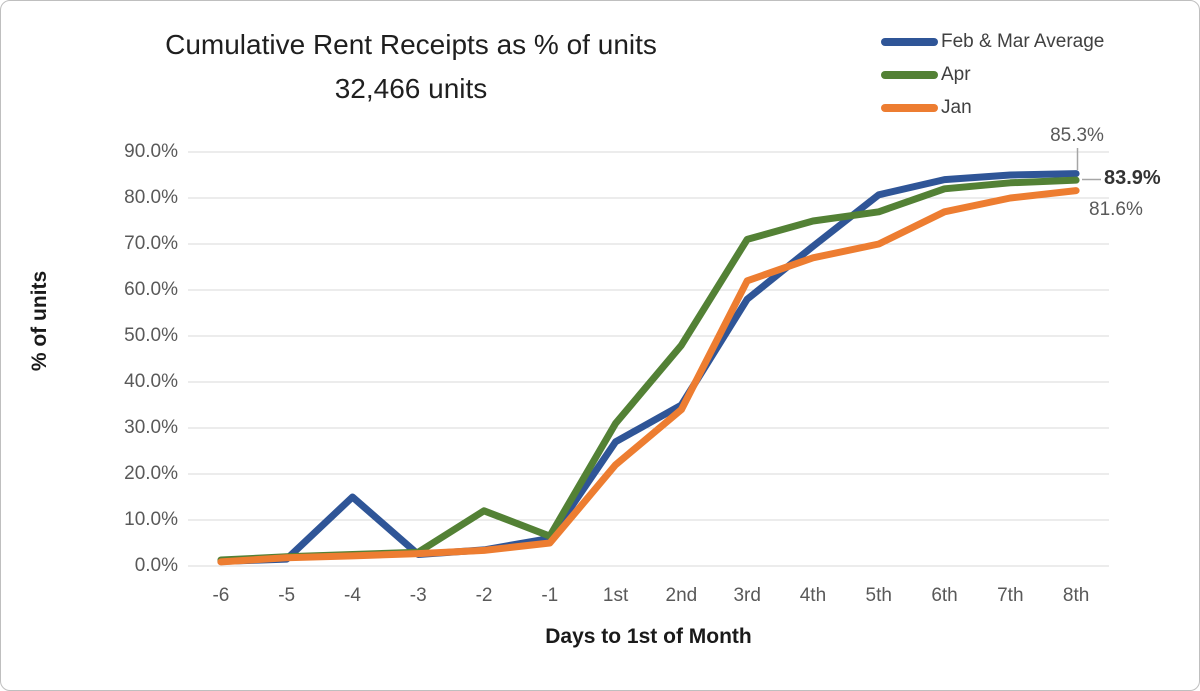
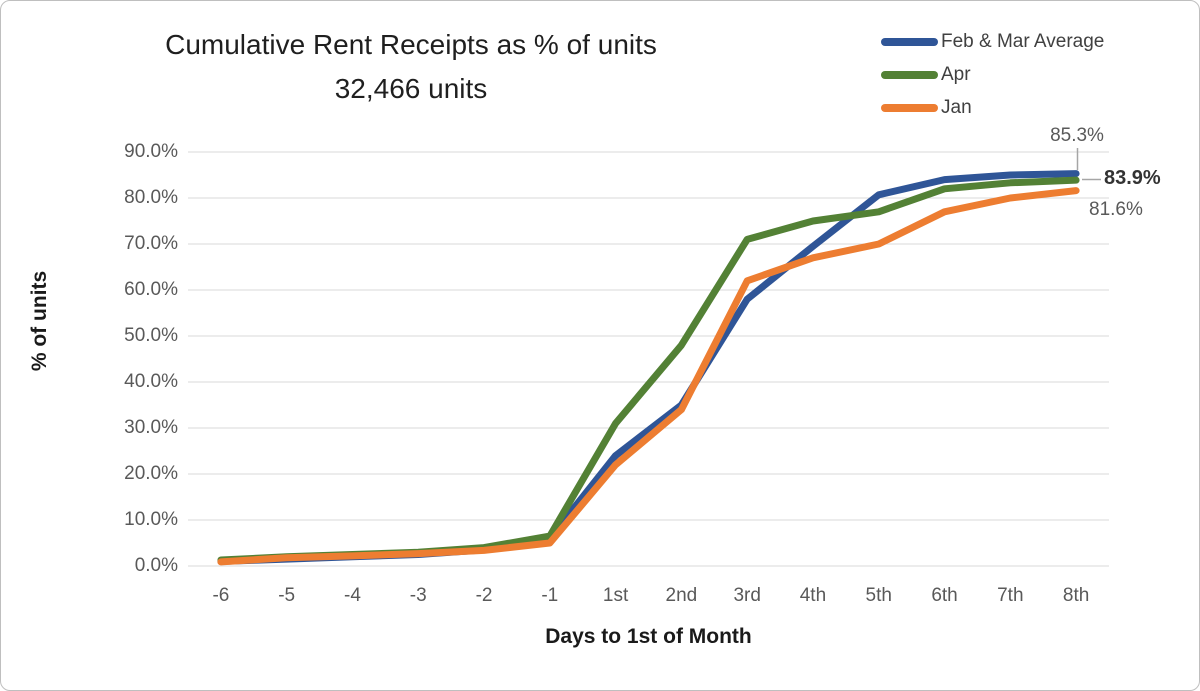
Feb & Mar Average/-4: 15% -> 2%
Apr/-2: 12% -> 4%
Feb & Mar Average/1st: 27% -> 24%
